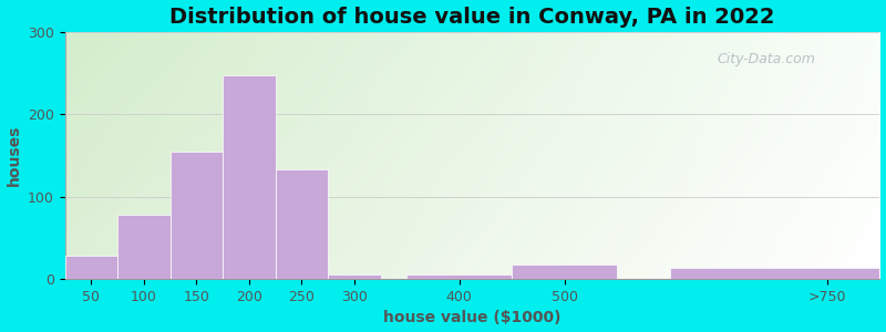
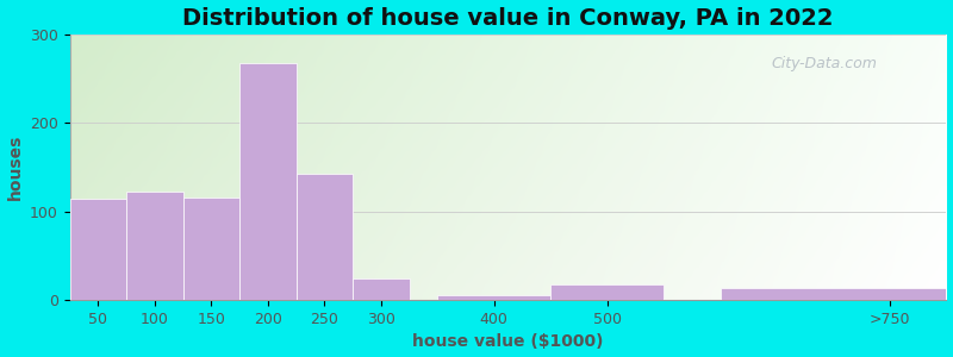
50: 28 -> 114
100: 78 -> 122
150: 155 -> 116
200: 248 -> 268
250: 133 -> 142
300: 5 -> 24
